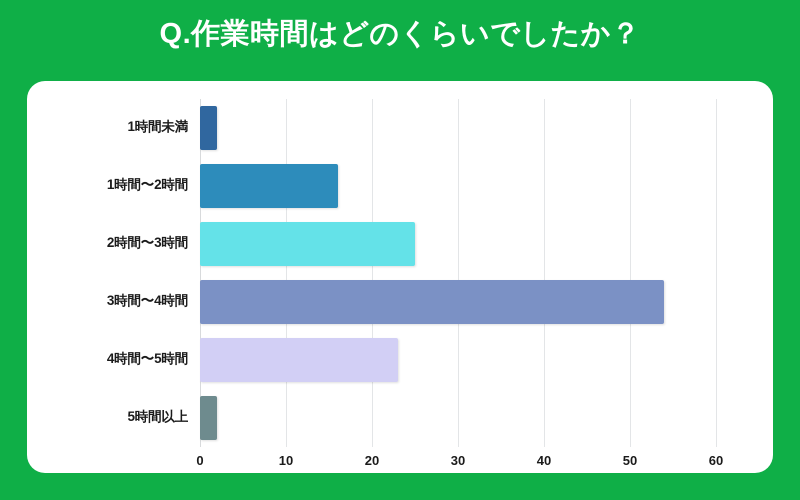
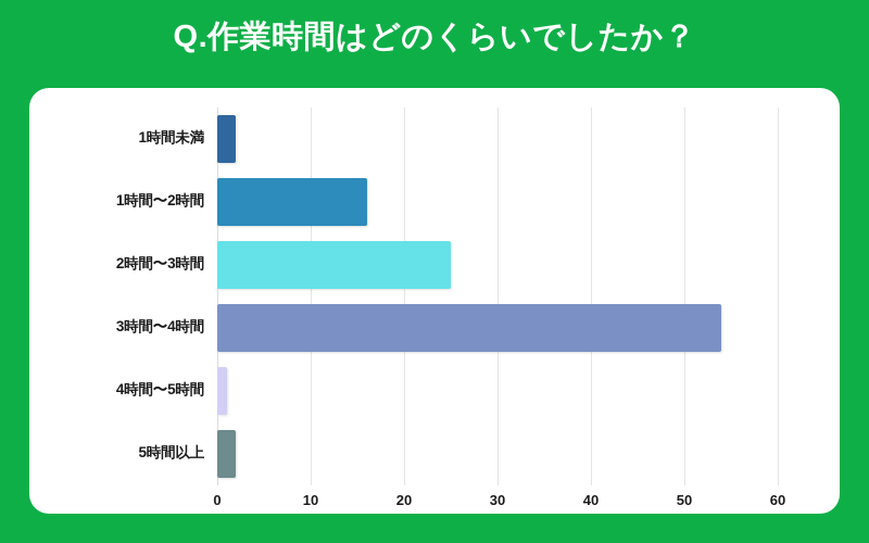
4時間〜5時間: 23 -> 1
